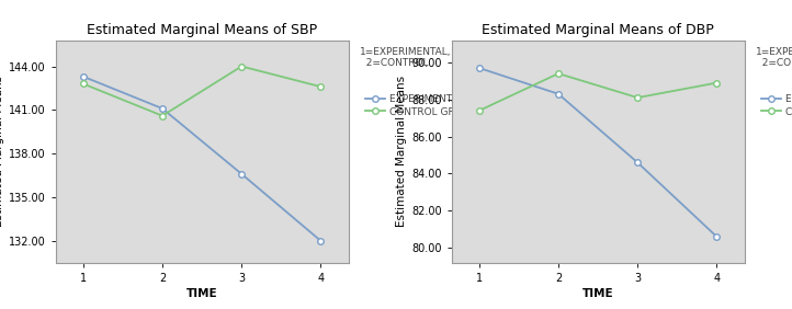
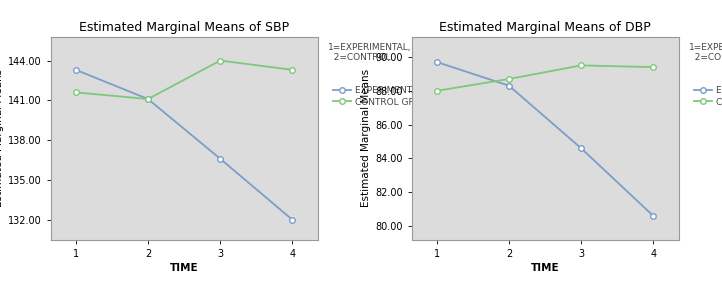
Estimated Marginal Means of SBP/CONTROL GROUP/1: 142.8 -> 141.6
Estimated Marginal Means of SBP/CONTROL GROUP/2: 140.6 -> 141.1
Estimated Marginal Means of SBP/CONTROL GROUP/4: 142.6 -> 143.3
Estimated Marginal Means of DBP/CONTROL GROUP/1: 87.4 -> 88.0
Estimated Marginal Means of DBP/CONTROL GROUP/2: 89.4 -> 88.7
Estimated Marginal Means of DBP/CONTROL GROUP/3: 88.1 -> 89.5
Estimated Marginal Means of DBP/CONTROL GROUP/4: 88.9 -> 89.4
